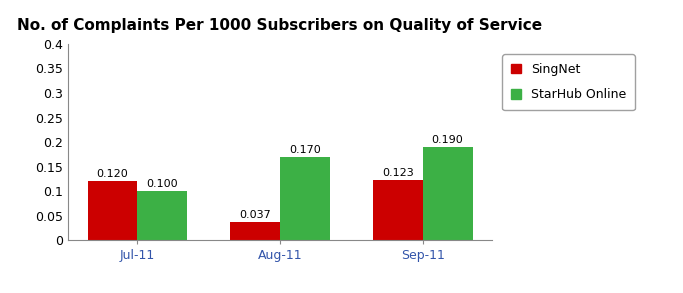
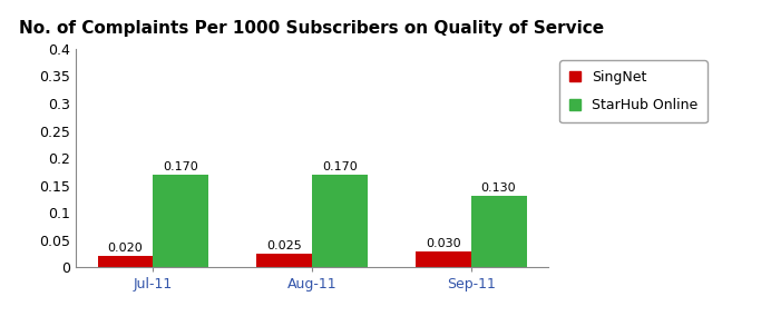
SingNet/Jul-11: 0.120 -> 0.020
StarHub Online/Jul-11: 0.100 -> 0.170
SingNet/Aug-11: 0.037 -> 0.025
SingNet/Sep-11: 0.123 -> 0.030
StarHub Online/Sep-11: 0.190 -> 0.130
